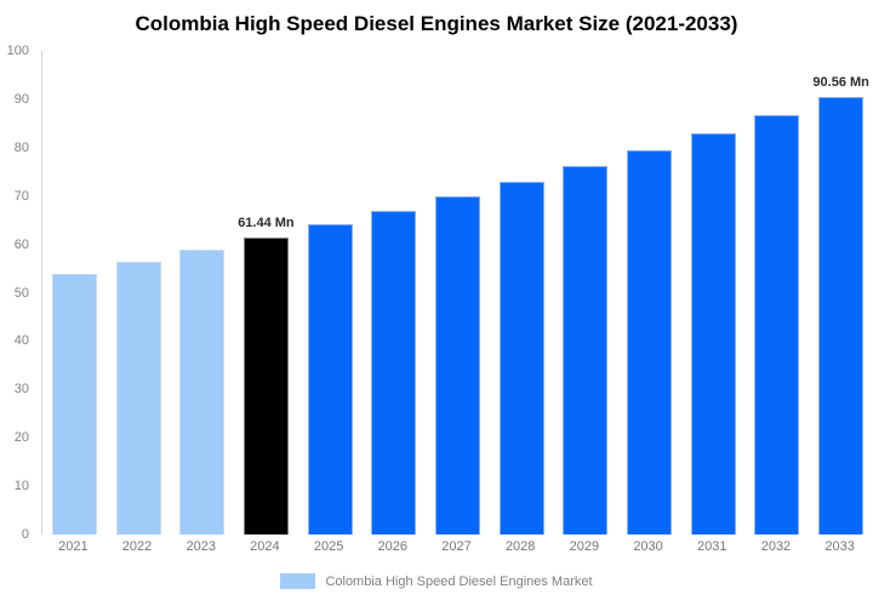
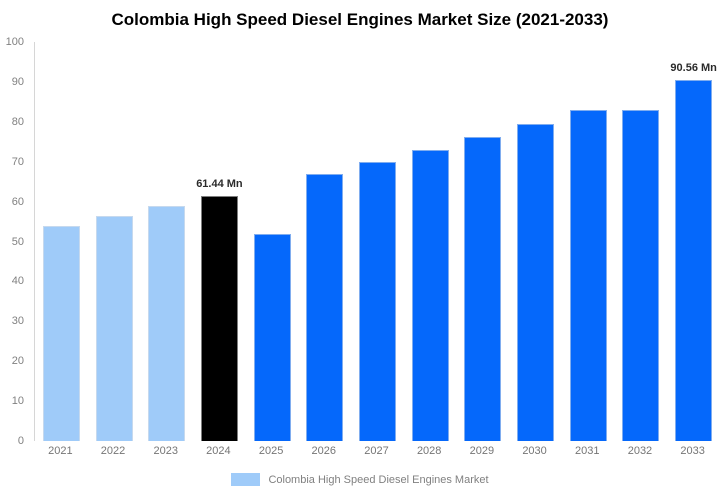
2025: 64 -> 52
2032: 87 -> 83
